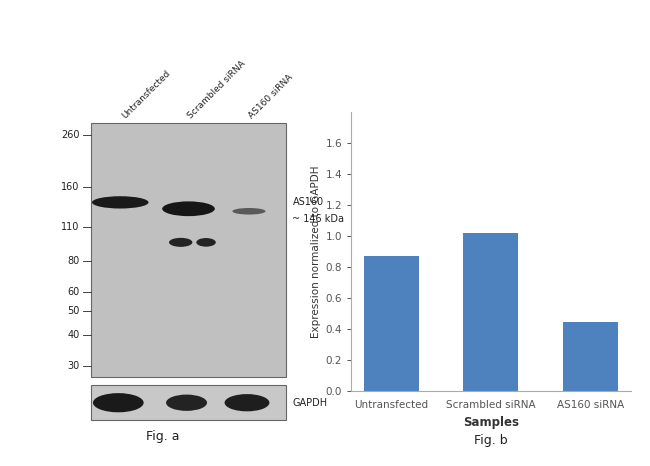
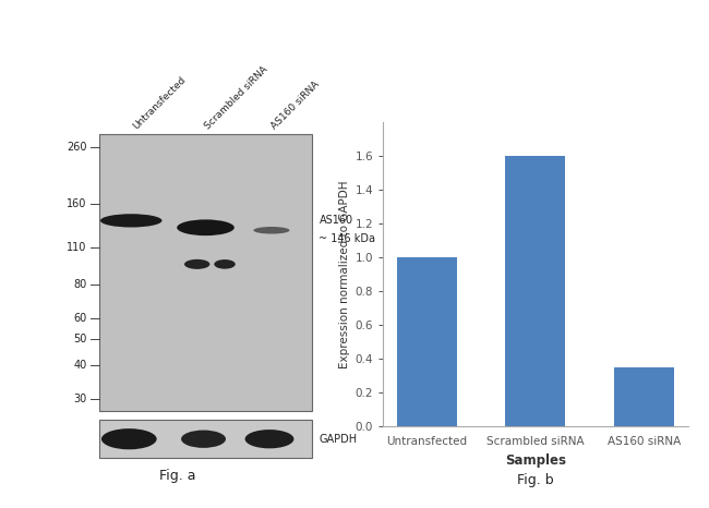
Untransfected: 0.87 -> 1.00
Scrambled siRNA: 1.02 -> 1.60
AS160 siRNA: 0.45 -> 0.35
